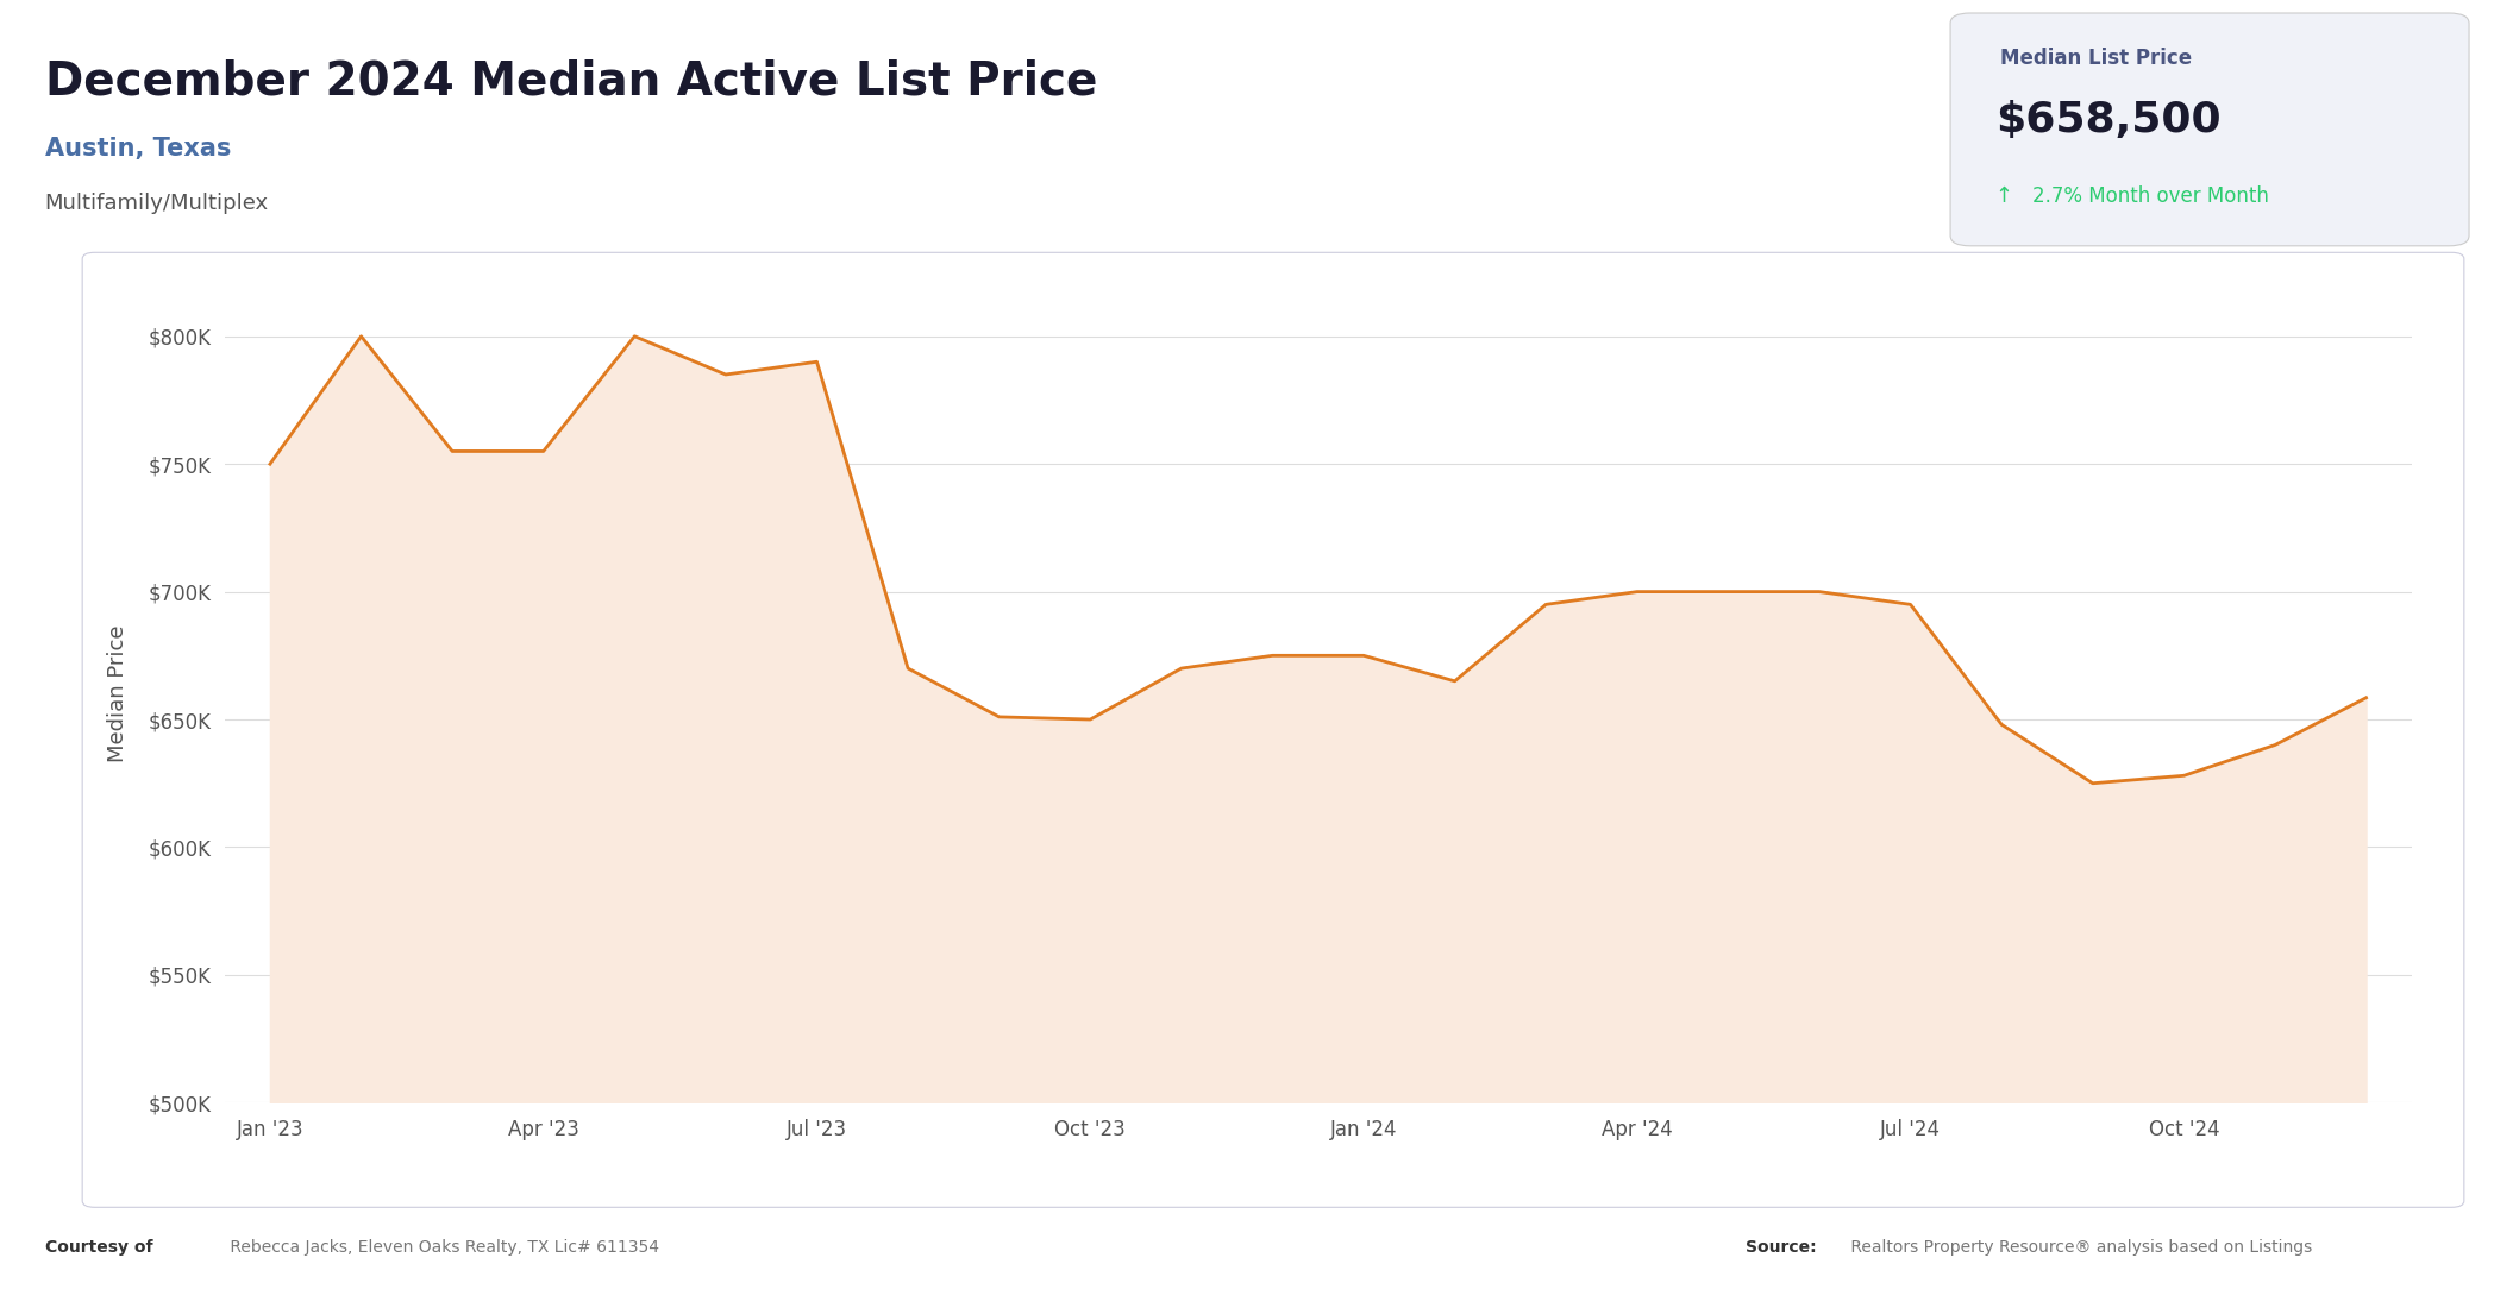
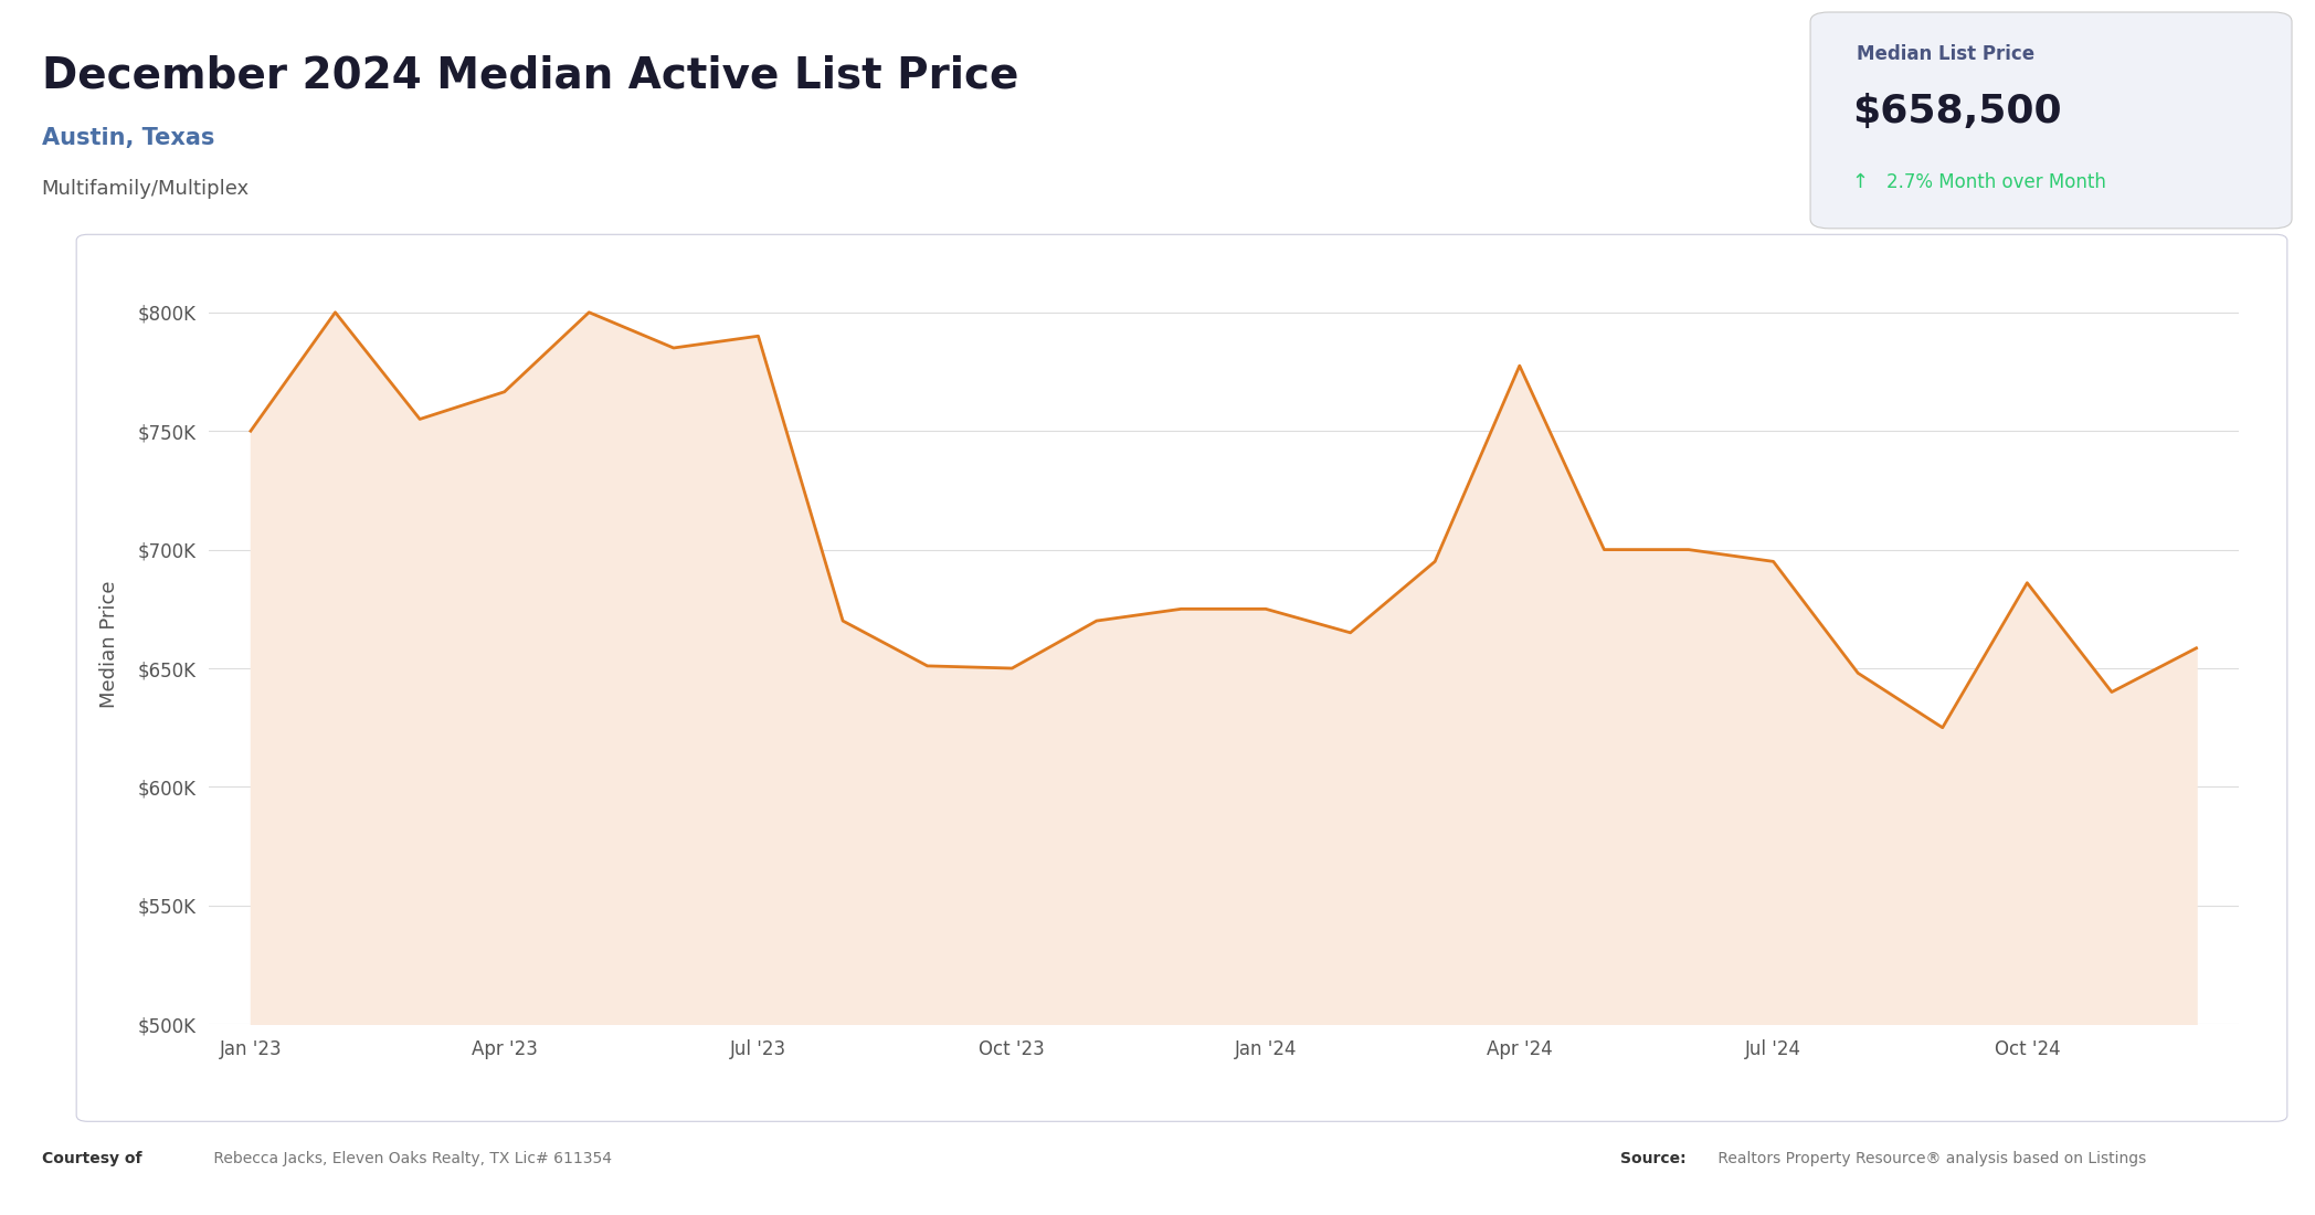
Apr '23: $755.0K -> $766.5K
Apr '24: $700.0K -> $777.5K
Oct '24: $628.0K -> $686.0K
